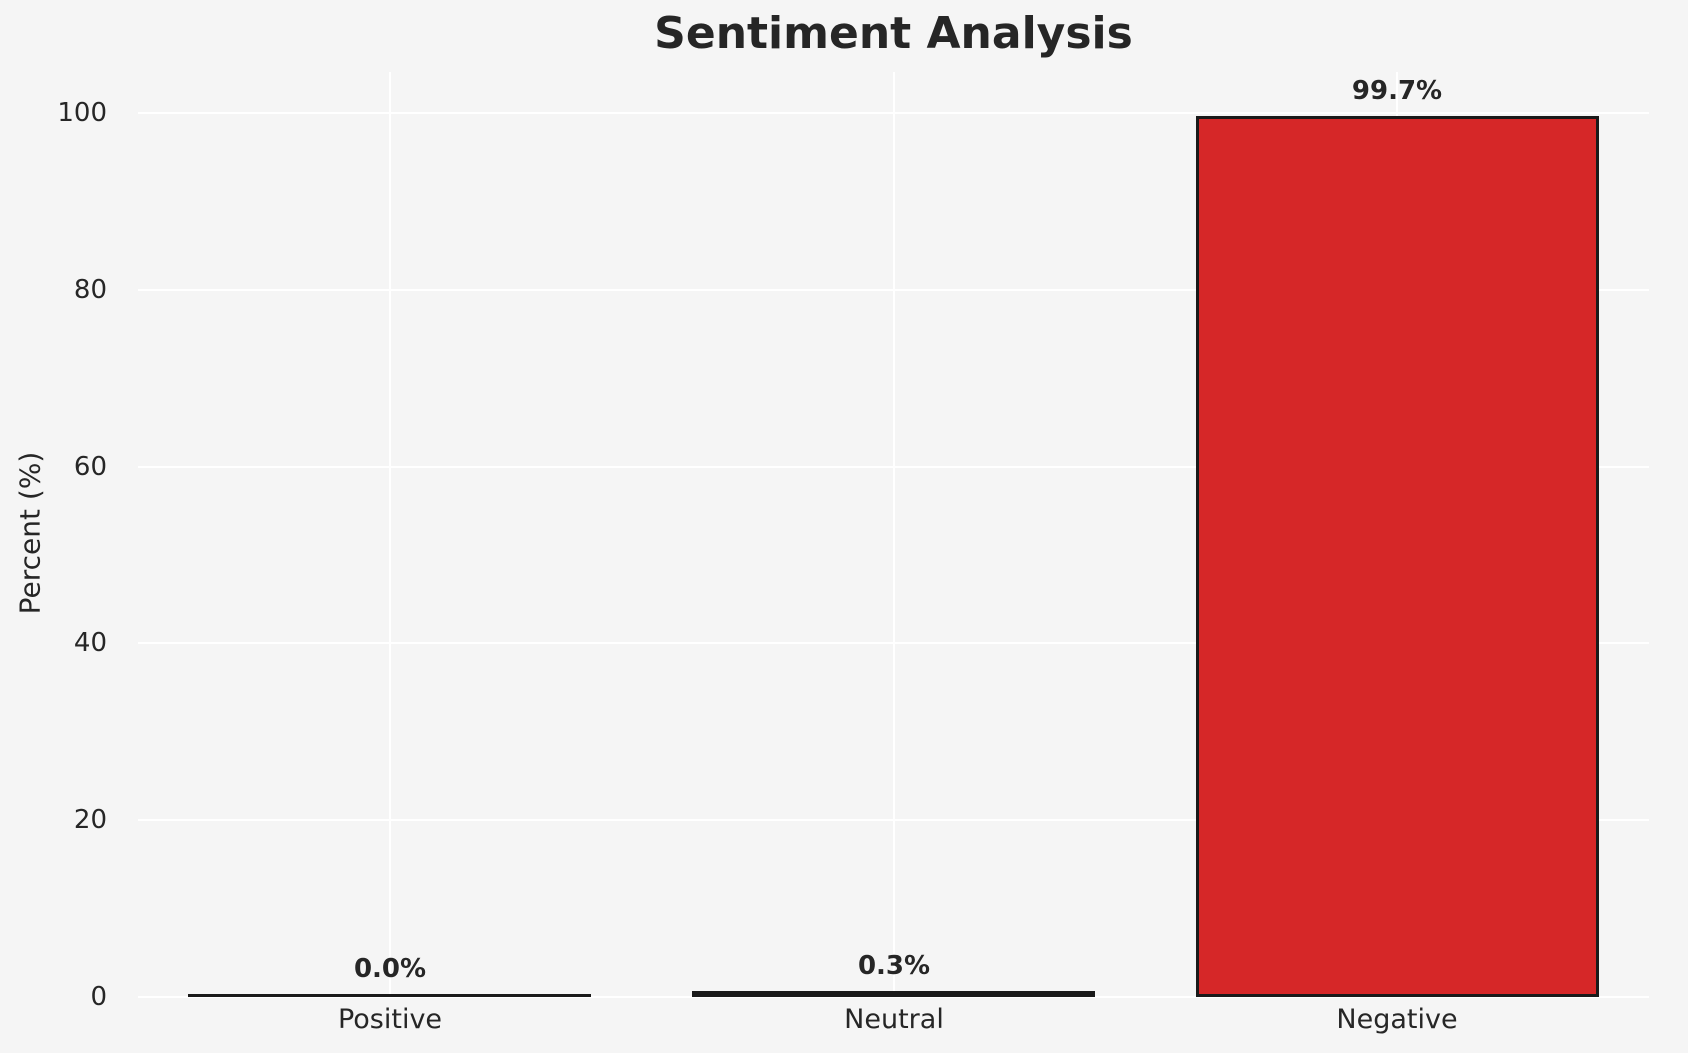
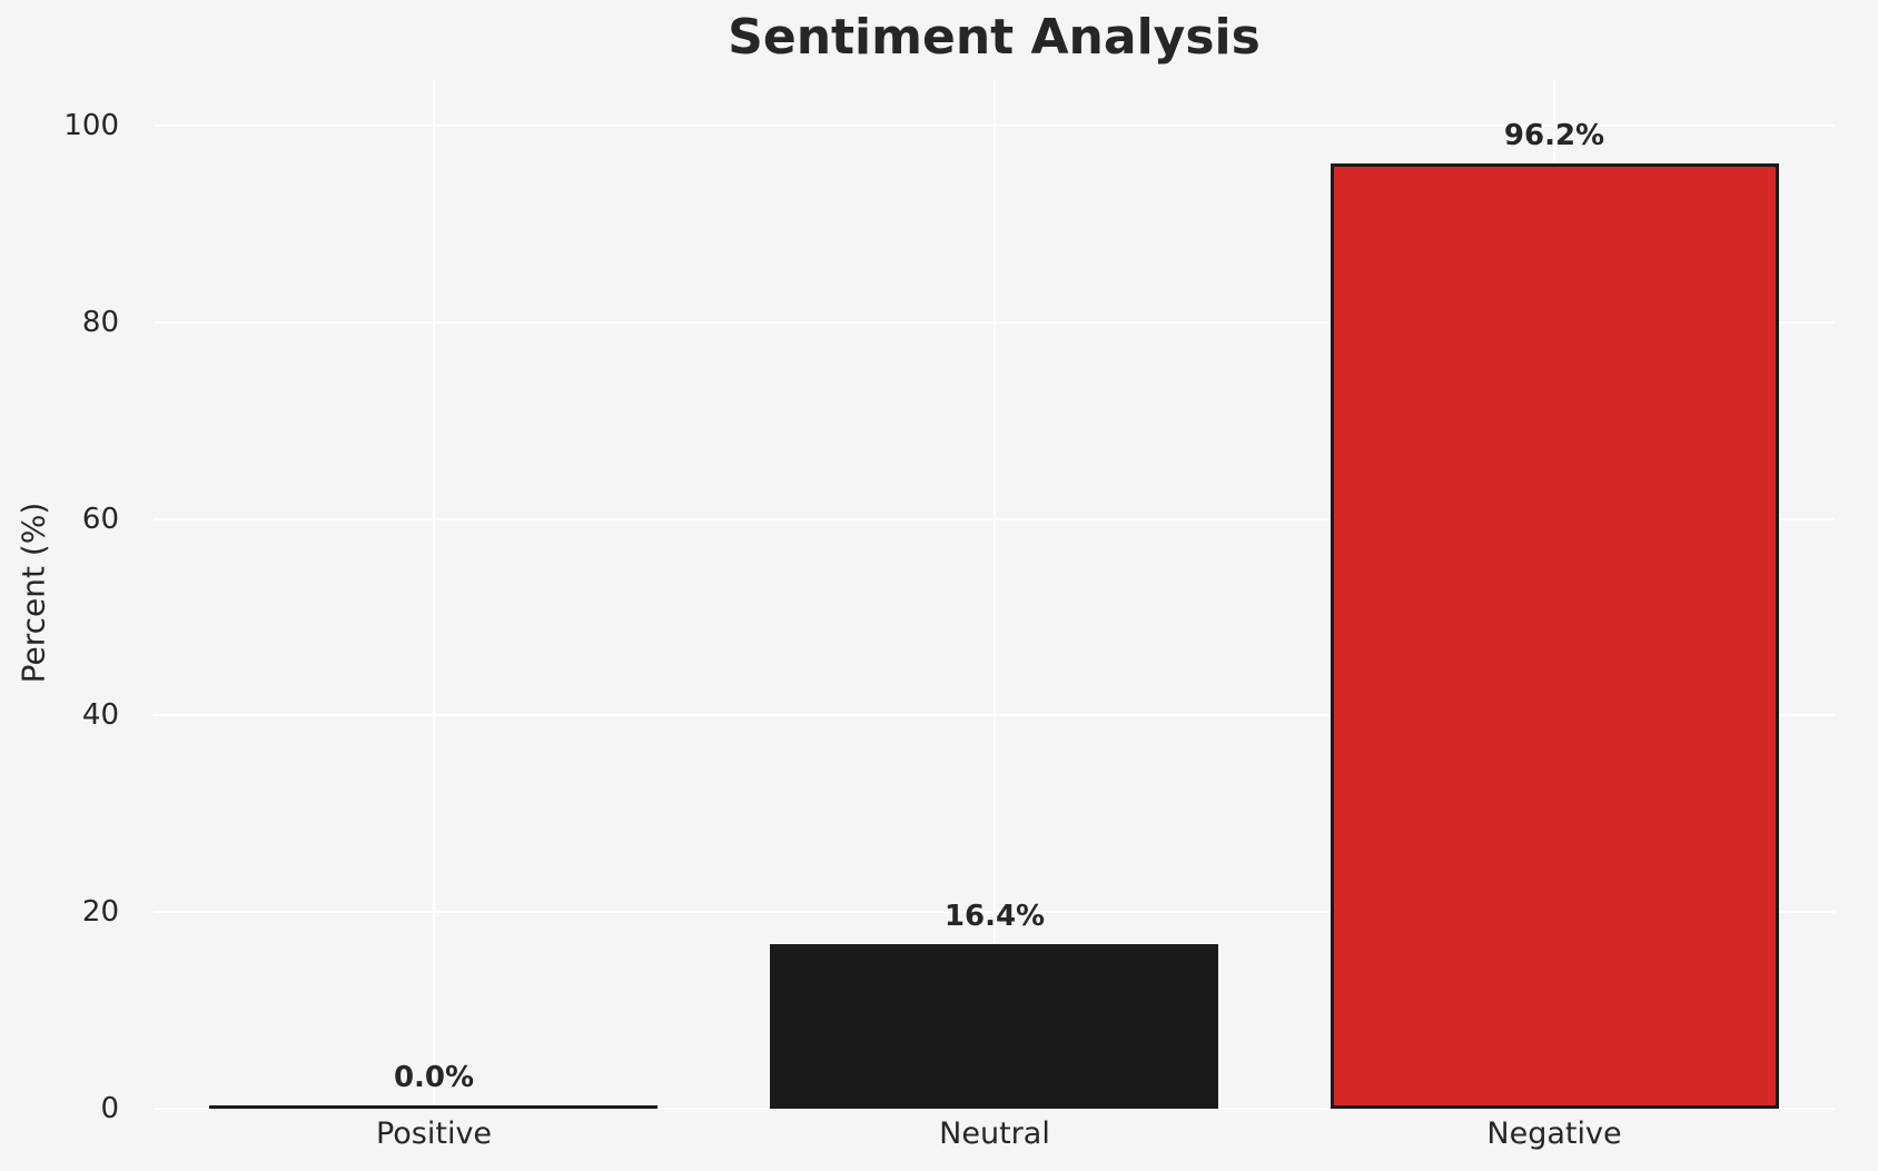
Neutral: 0.3% -> 16.4%
Negative: 99.7% -> 96.2%
